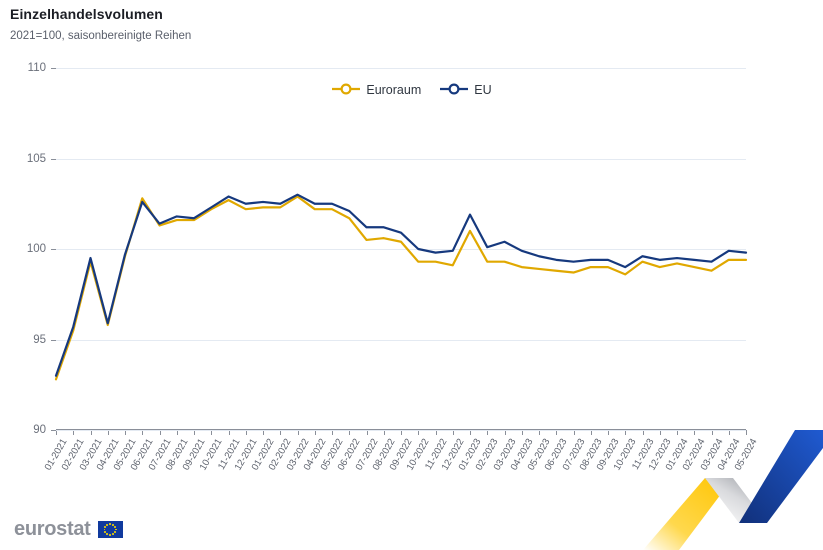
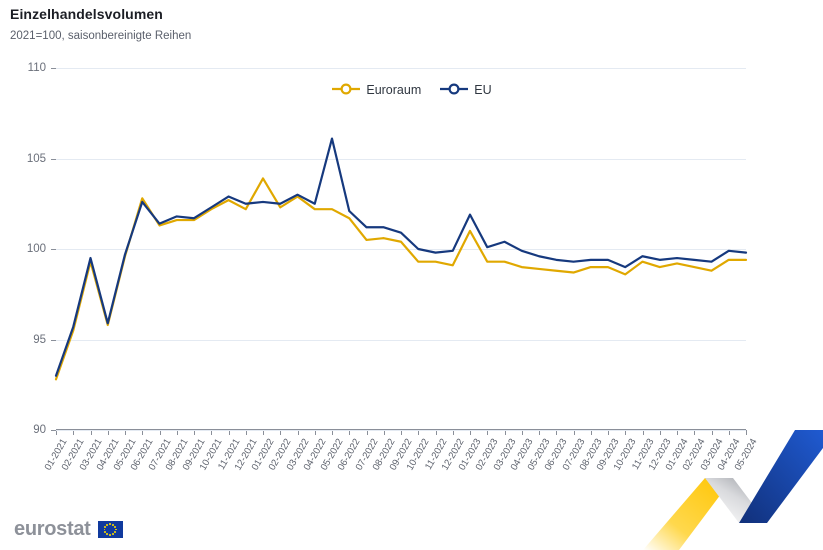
Euroraum/01-2022: 102.3 -> 103.9
EU/05-2022: 102.5 -> 106.1
